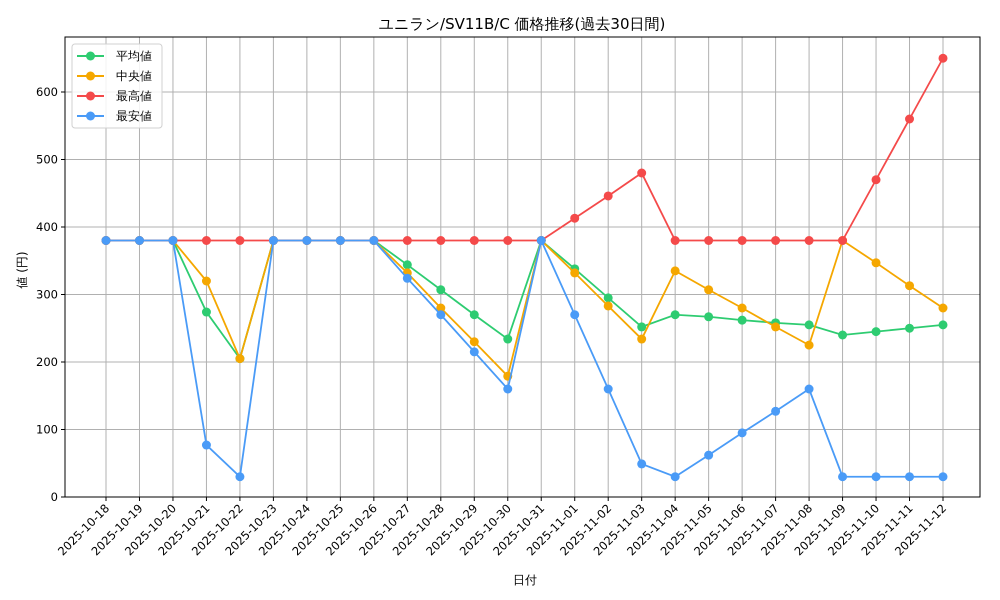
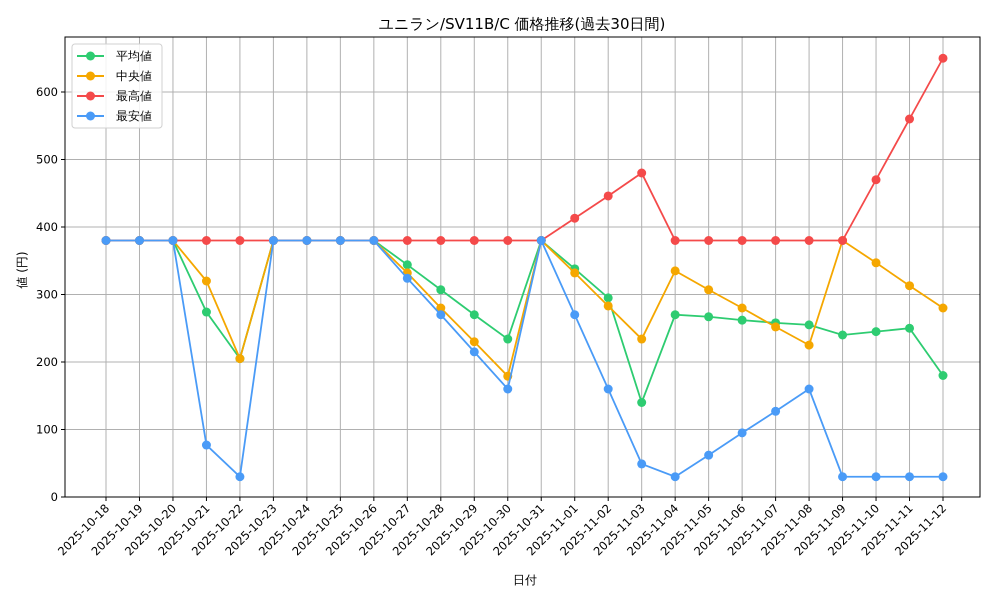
平均値/2025-11-03: 250 -> 140
平均値/2025-11-12: 260 -> 180
